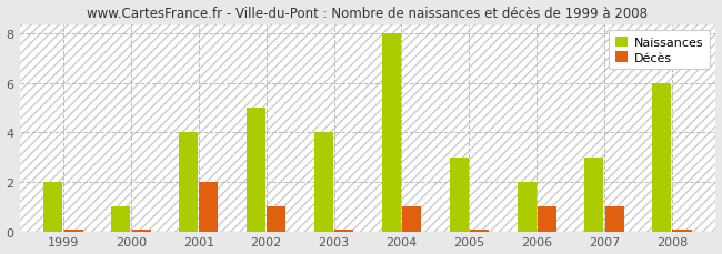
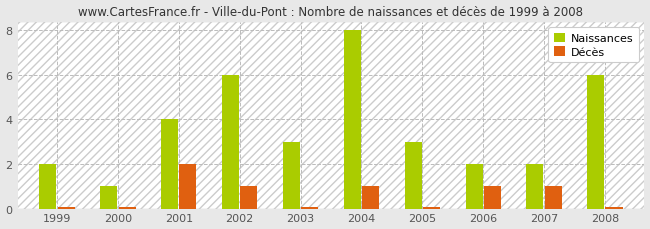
Naissances/2002: 5 -> 6
Naissances/2003: 4 -> 3
Naissances/2007: 3 -> 2
